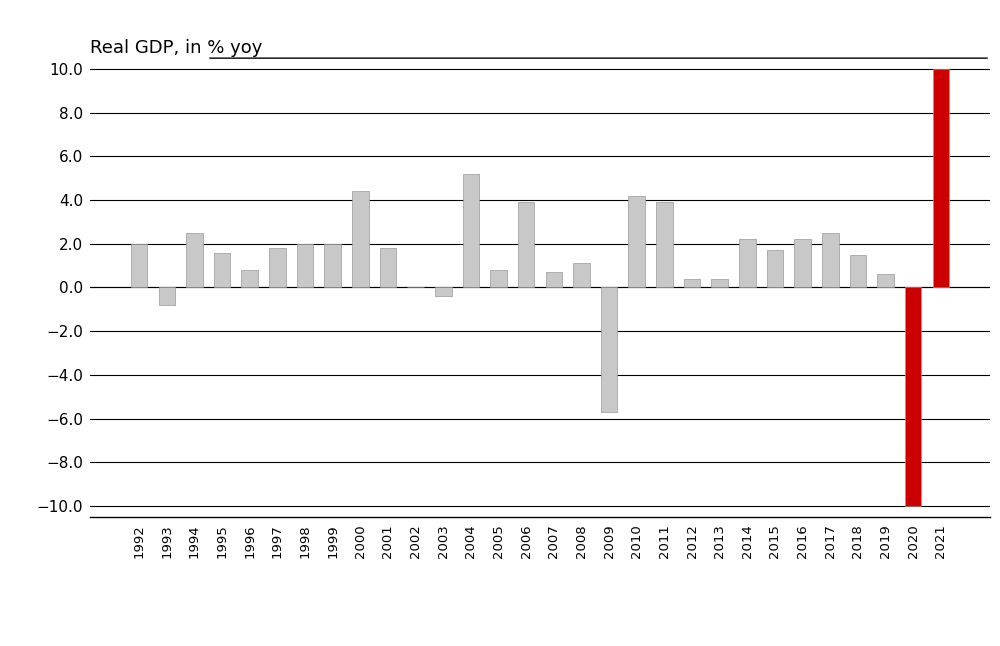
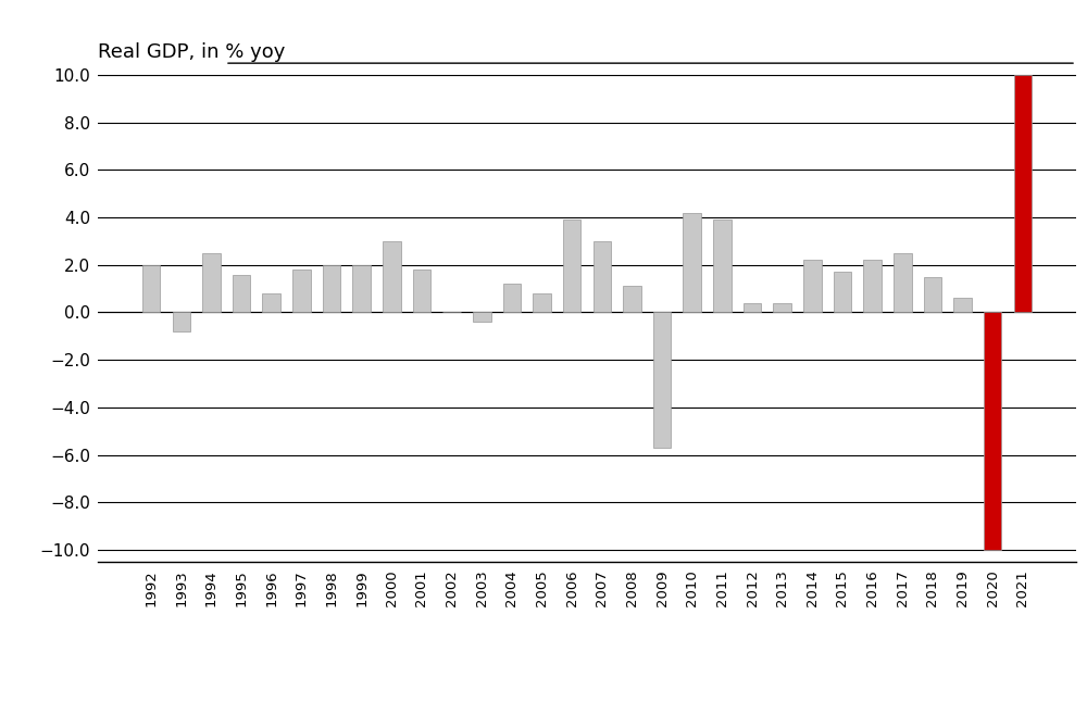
2000: 4.4 -> 3.0
2004: 5.2 -> 1.2
2007: 0.7 -> 3.0
